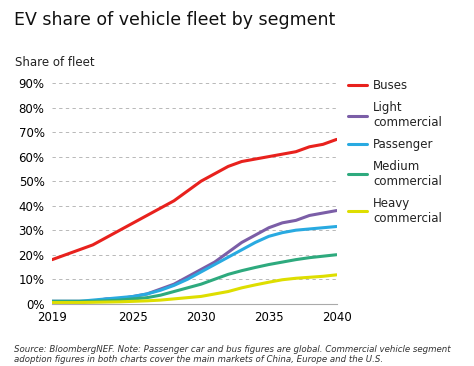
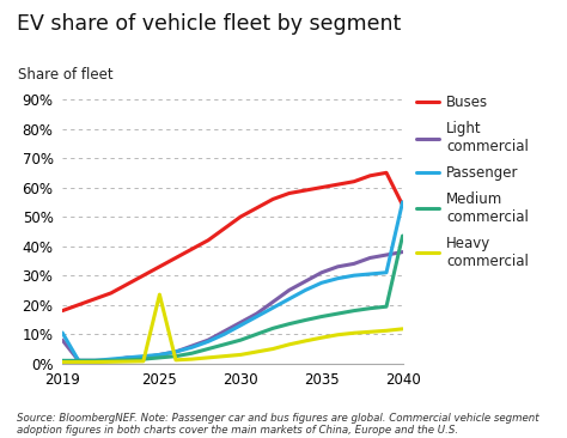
Light commercial/2019: 1% -> 8%
Passenger/2019: 1.0% -> 10.5%
Heavy commercial/2025: 1.0% -> 23.5%
Buses/2040: 67% -> 54%
Passenger/2040: 31.5% -> 55.0%
Medium commercial/2040: 20.0% -> 43.5%
